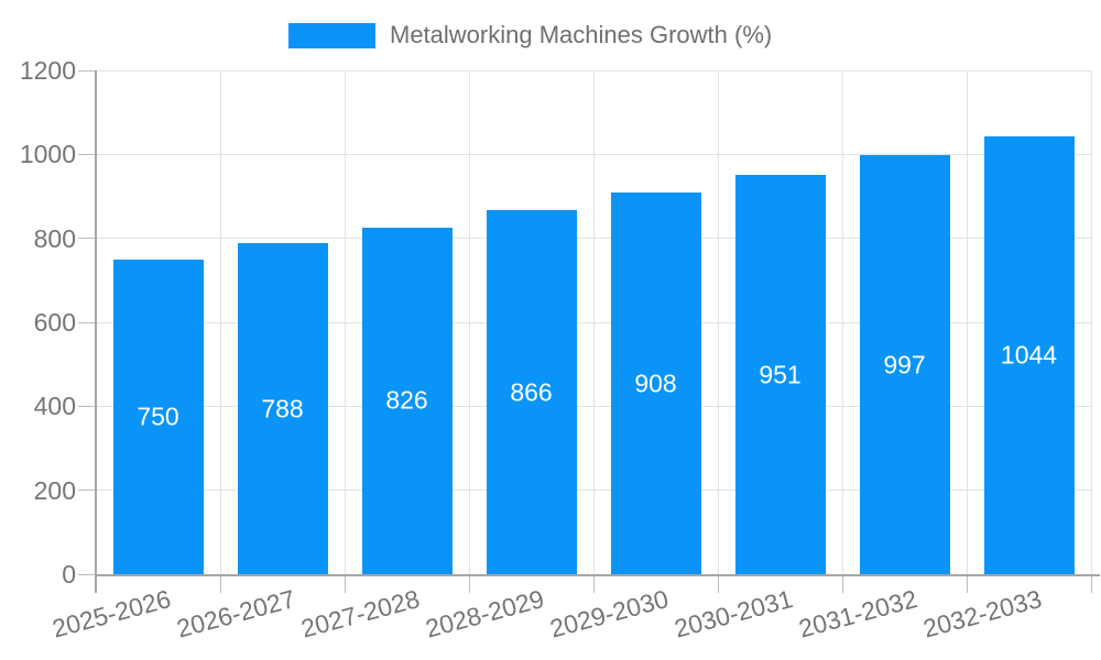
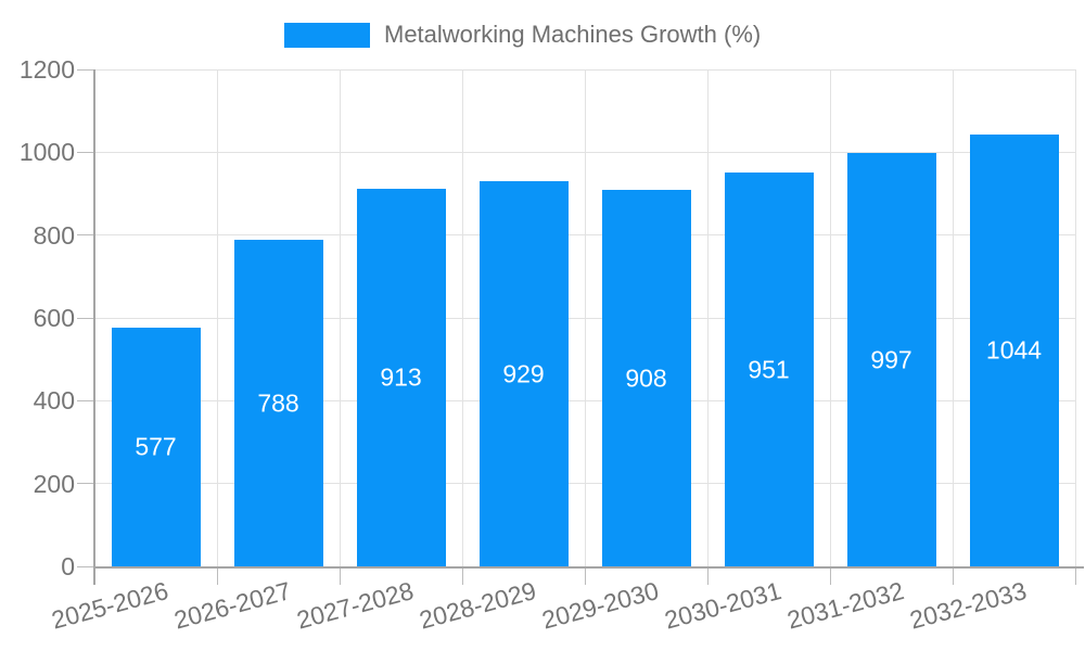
2025-2026: 750 -> 577
2027-2028: 826 -> 913
2028-2029: 866 -> 929
